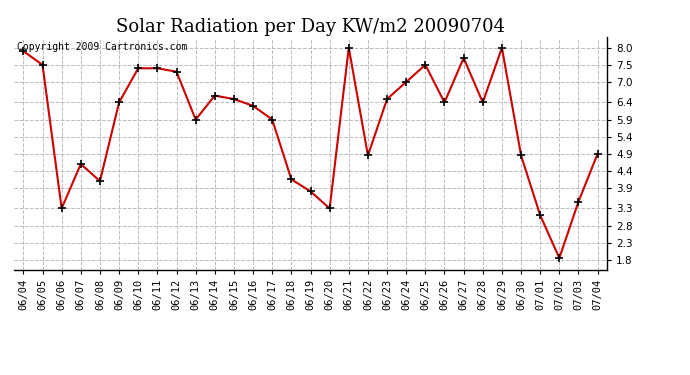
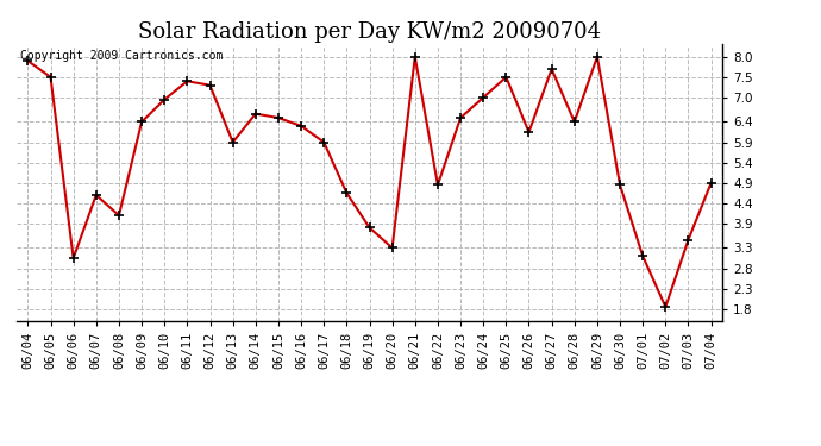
06/06: 3.30 -> 3.05
06/10: 7.40 -> 6.95
06/18: 4.15 -> 4.65
06/26: 6.40 -> 6.15
